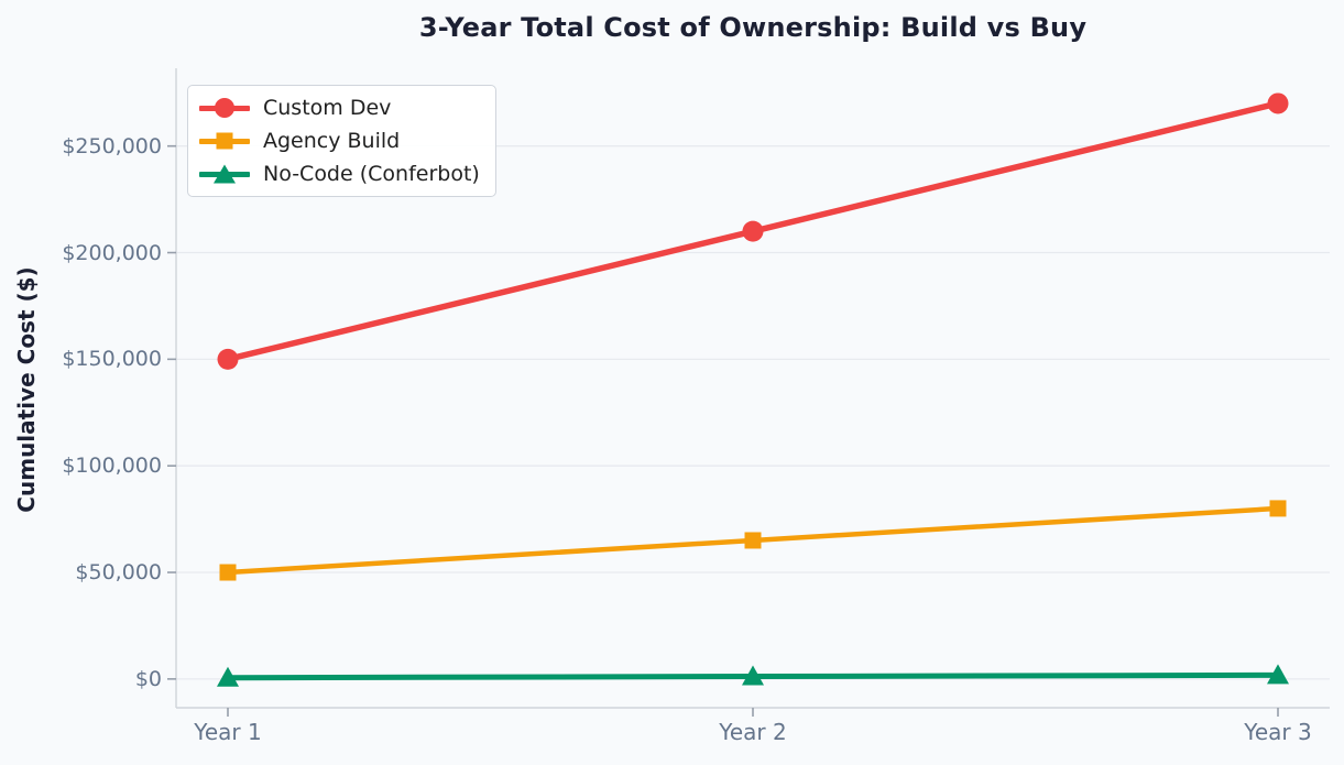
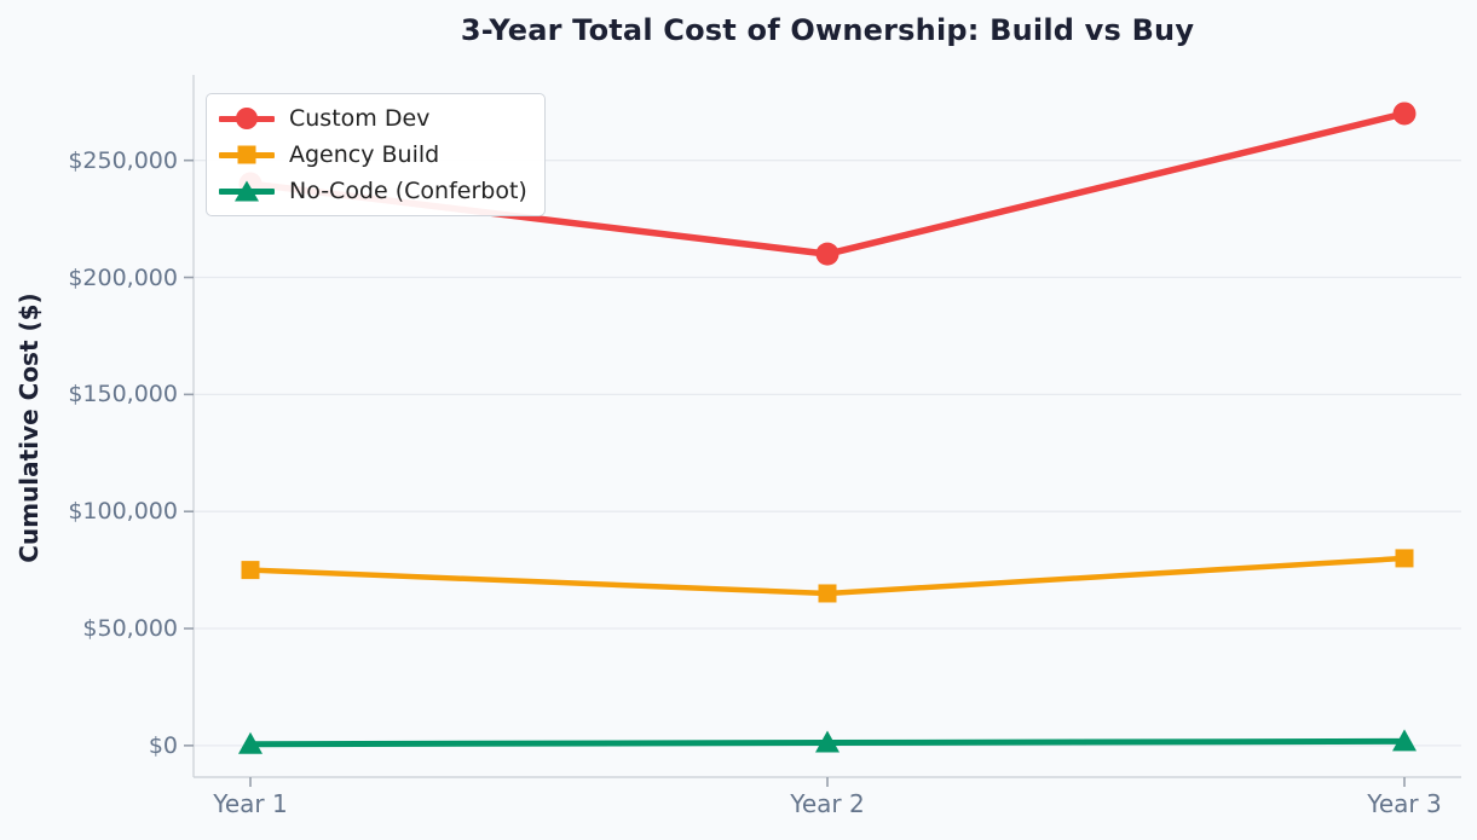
Custom Dev/Year 1: $150000 -> $240000
Agency Build/Year 1: $50000 -> $75000
